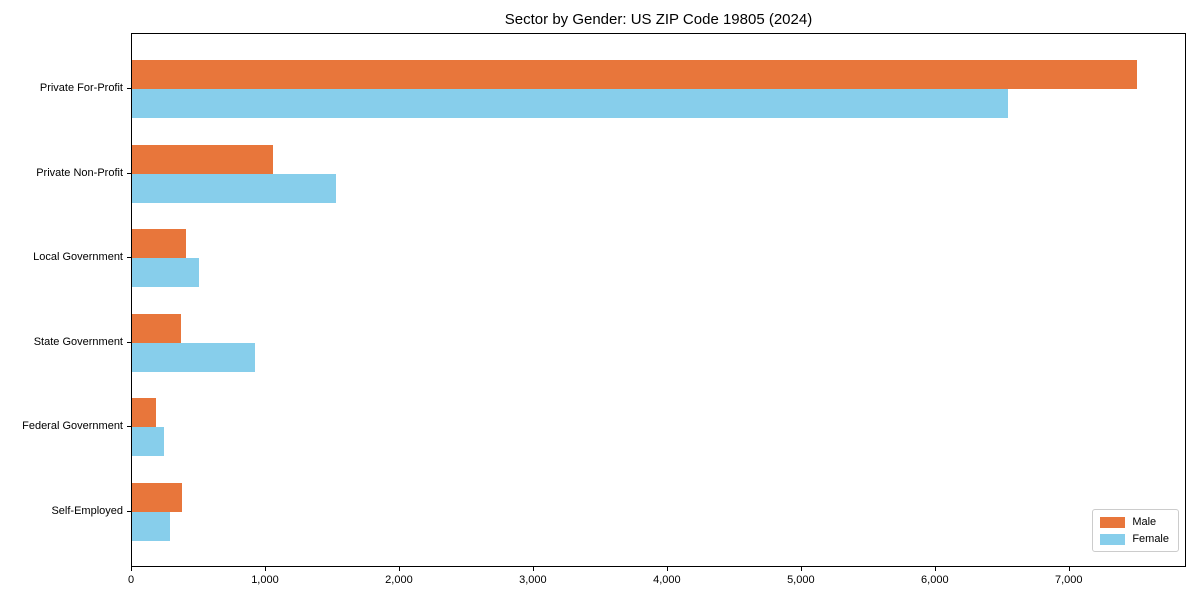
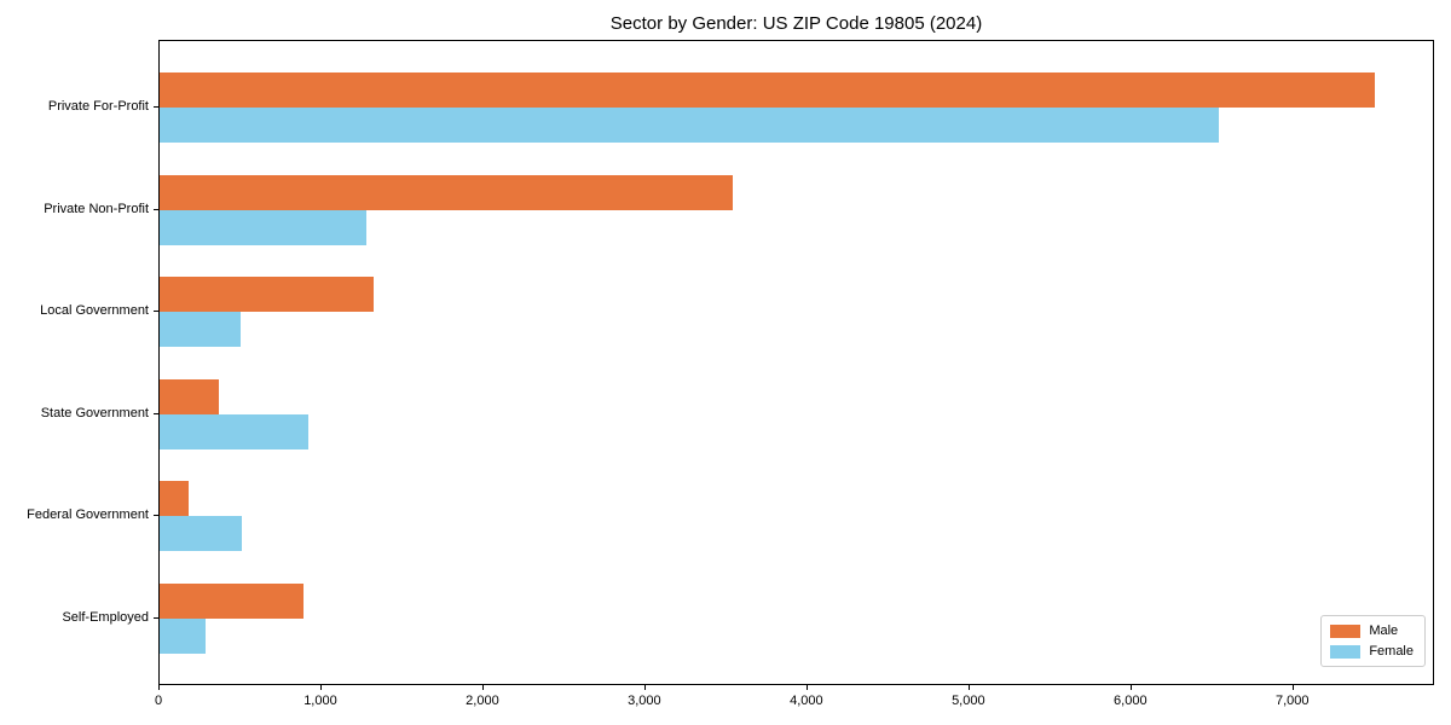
Male/Private Non-Profit: 1050 -> 3540
Female/Private Non-Profit: 1520 -> 1280
Male/Local Government: 400 -> 1320
Female/Federal Government: 240 -> 510
Male/Self-Employed: 380 -> 890
